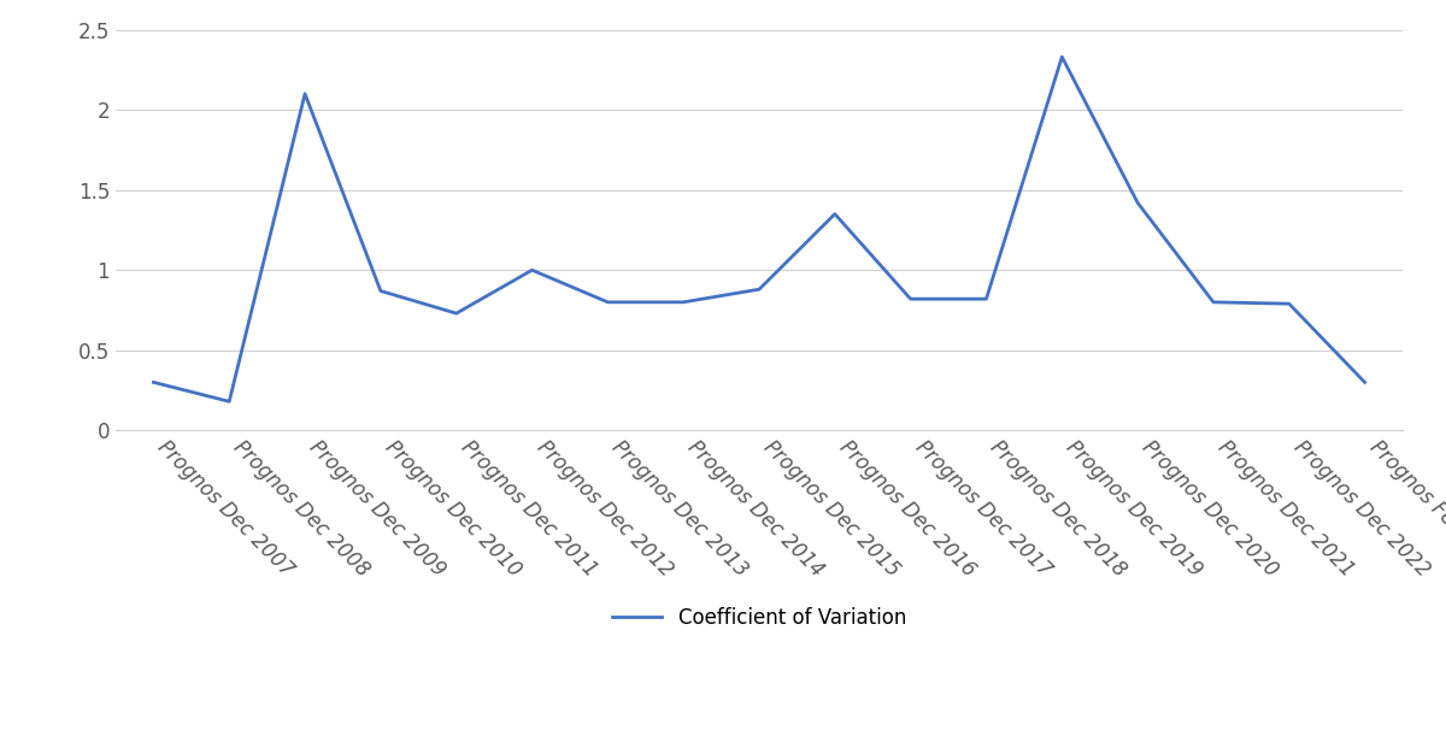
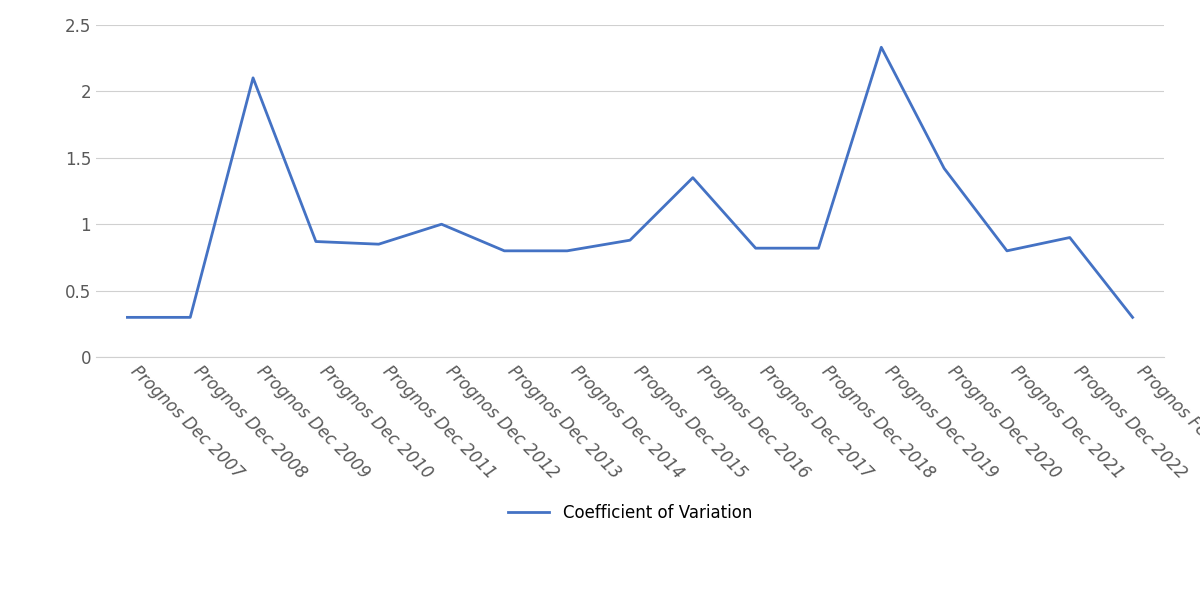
Prognos Dec 2008: 0.18 -> 0.30
Prognos Dec 2011: 0.73 -> 0.85
Prognos Dec 2022: 0.79 -> 0.90
